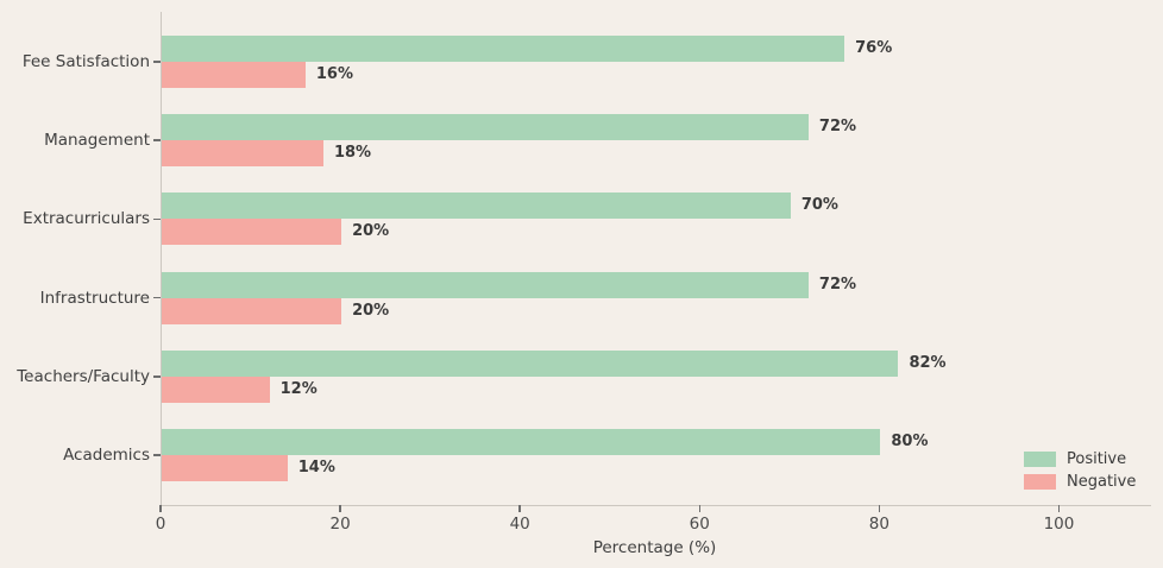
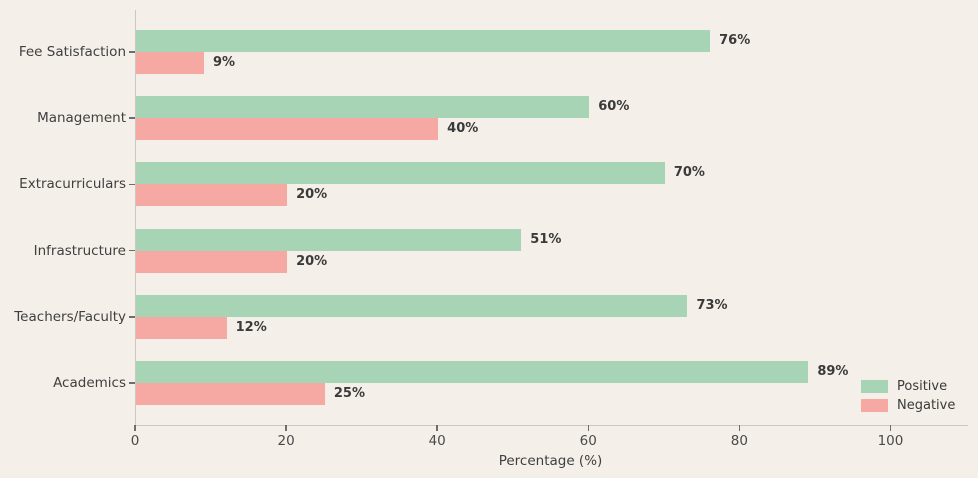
Negative/Fee Satisfaction: 16% -> 9%
Positive/Management: 72% -> 60%
Negative/Management: 18% -> 40%
Positive/Infrastructure: 72% -> 51%
Positive/Teachers/Faculty: 82% -> 73%
Positive/Academics: 80% -> 89%
Negative/Academics: 14% -> 25%
